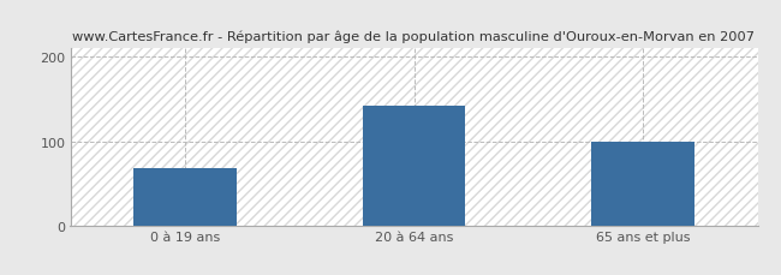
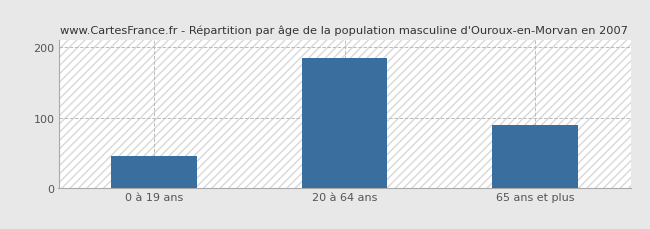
0 à 19 ans: 68 -> 45
20 à 64 ans: 142 -> 185
65 ans et plus: 100 -> 90
